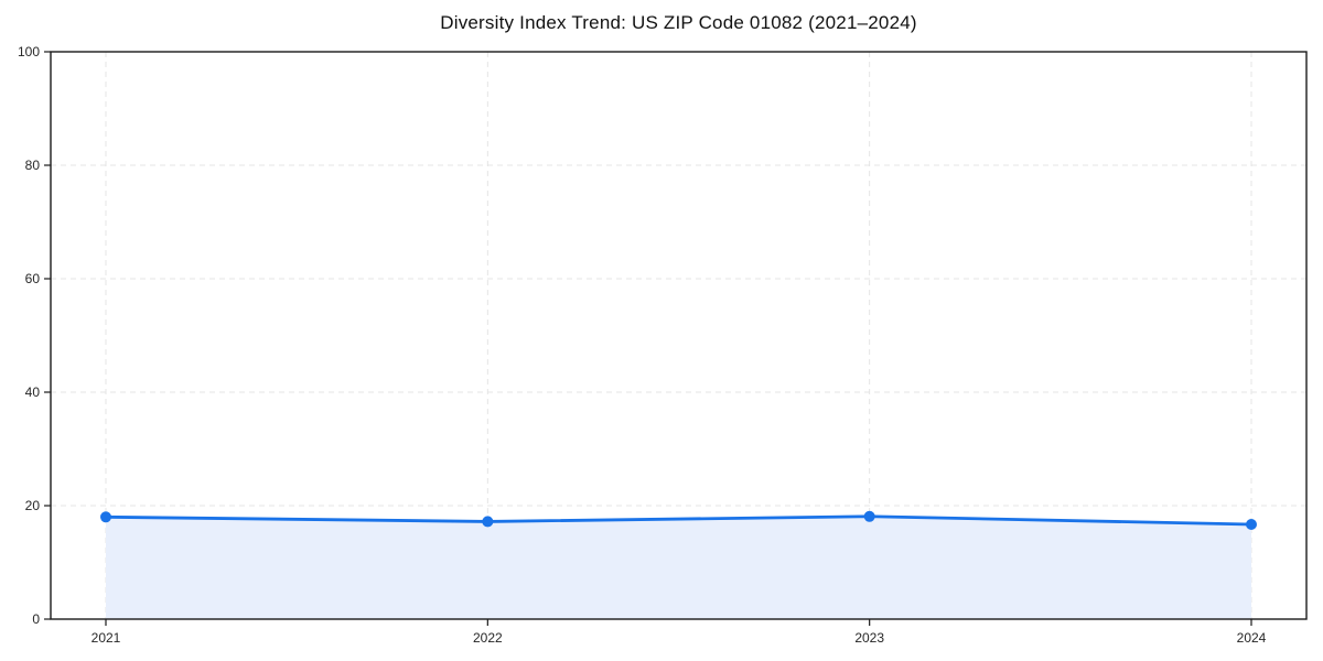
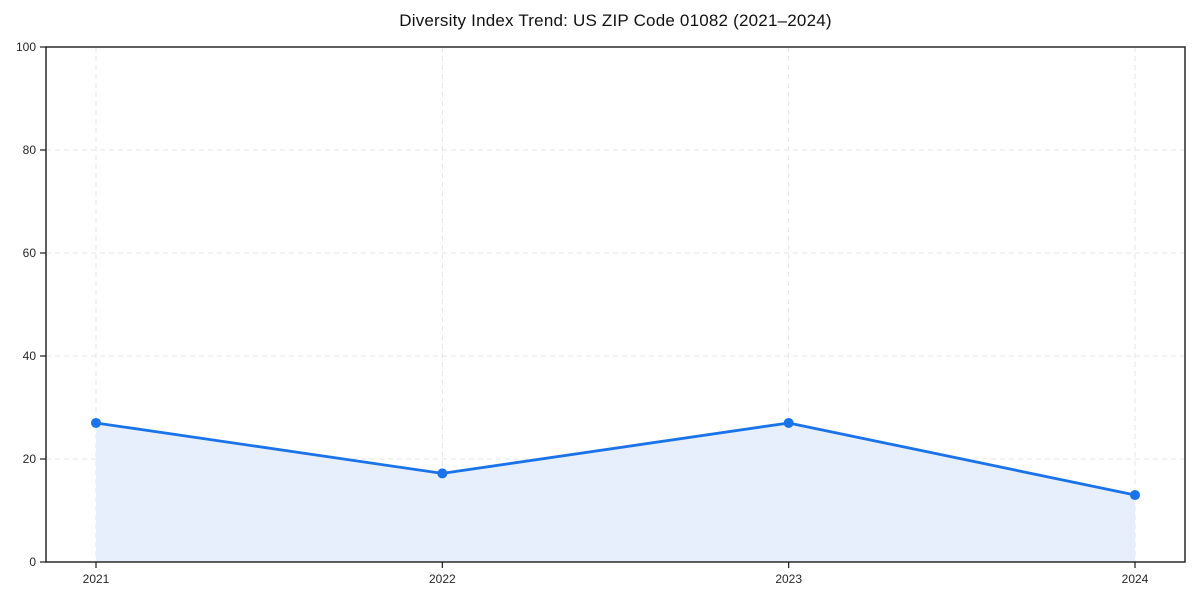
2021: 18 -> 27
2023: 18 -> 27
2024: 17 -> 13
